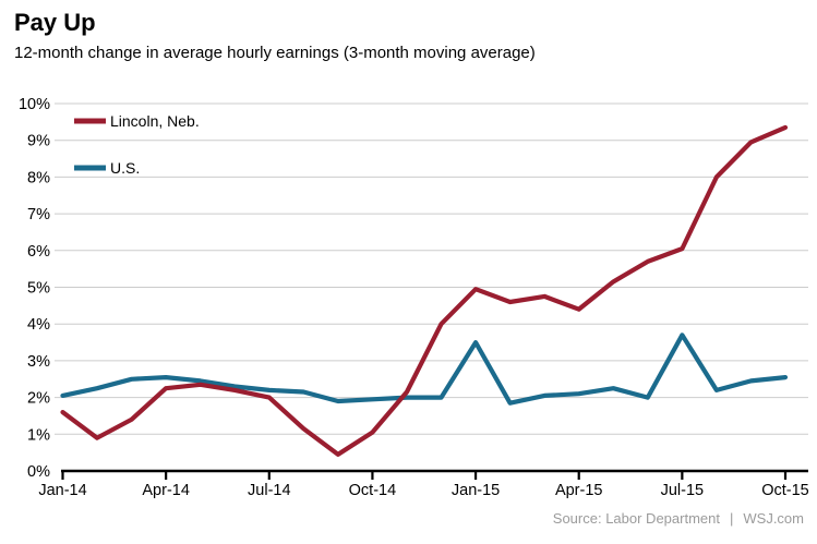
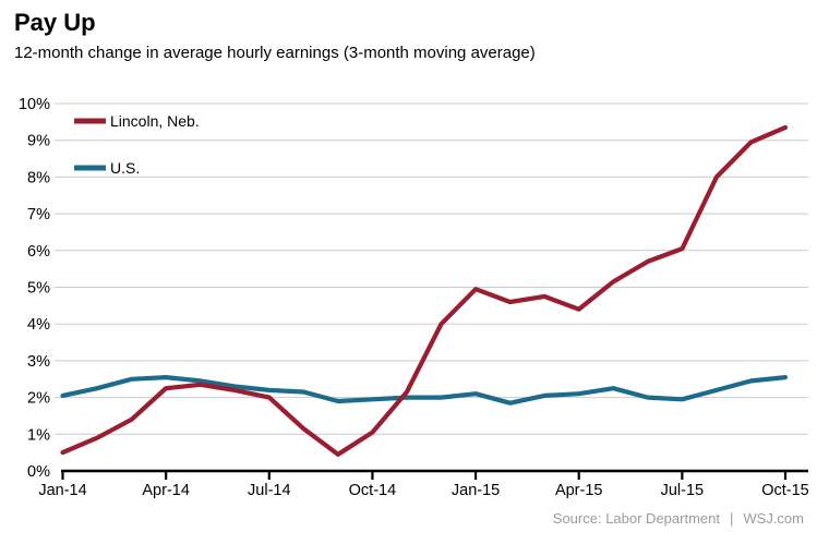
Lincoln, Neb./Jan-14: 1.6% -> 0.5%
U.S./Jan-15: 3.5% -> 2.1%
U.S./Jul-15: 3.7% -> 1.9%
